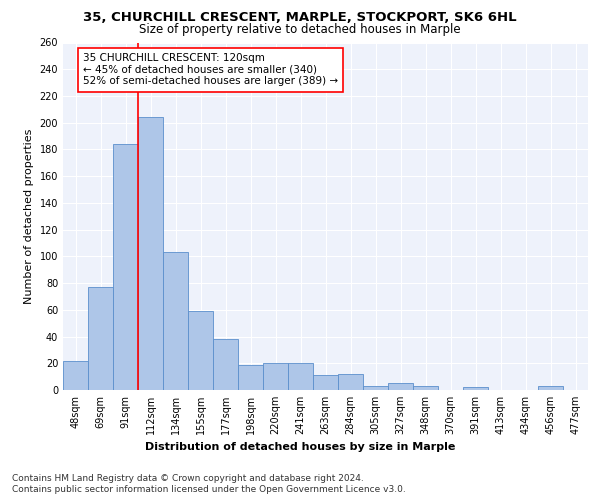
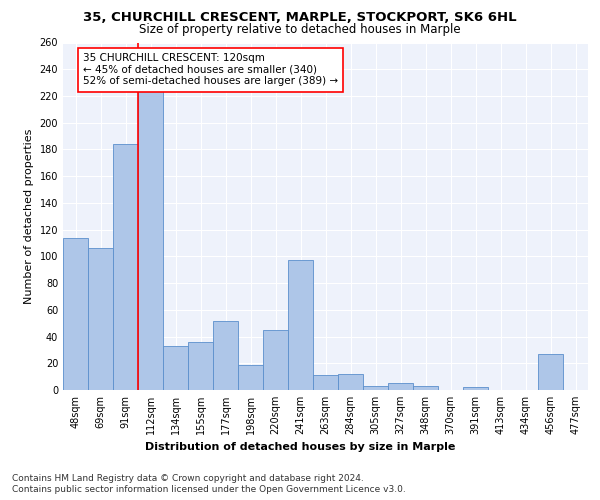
48sqm: 22 -> 114
69sqm: 77 -> 106
112sqm: 204 -> 224
134sqm: 103 -> 33
155sqm: 59 -> 36
177sqm: 38 -> 52
220sqm: 20 -> 45
241sqm: 20 -> 97
456sqm: 3 -> 27
